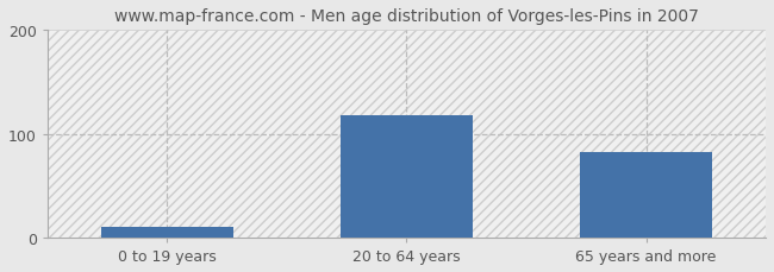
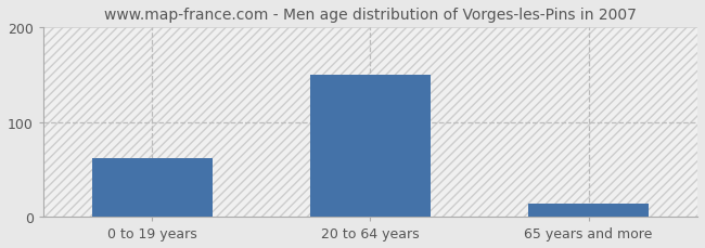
0 to 19 years: 10 -> 62
20 to 64 years: 118 -> 150
65 years and more: 82 -> 14
